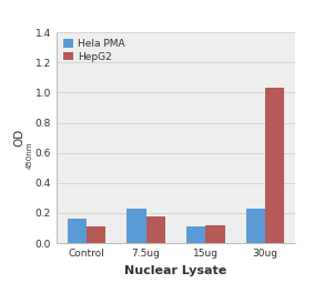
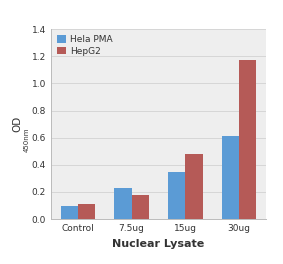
Hela PMA/Control: 0.16 -> 0.10
Hela PMA/15ug: 0.11 -> 0.35
HepG2/15ug: 0.12 -> 0.48
Hela PMA/30ug: 0.23 -> 0.61
HepG2/30ug: 1.03 -> 1.17
